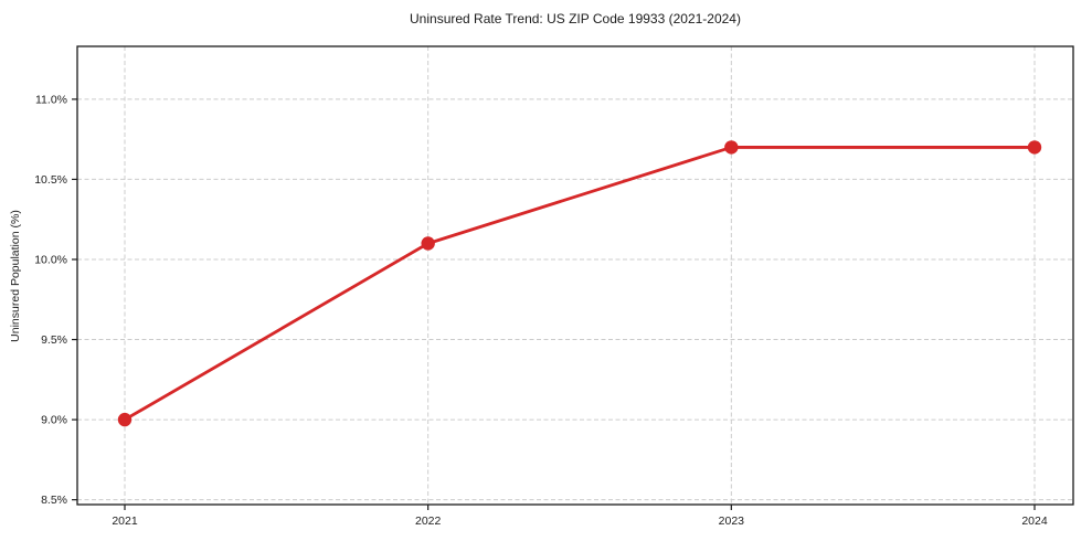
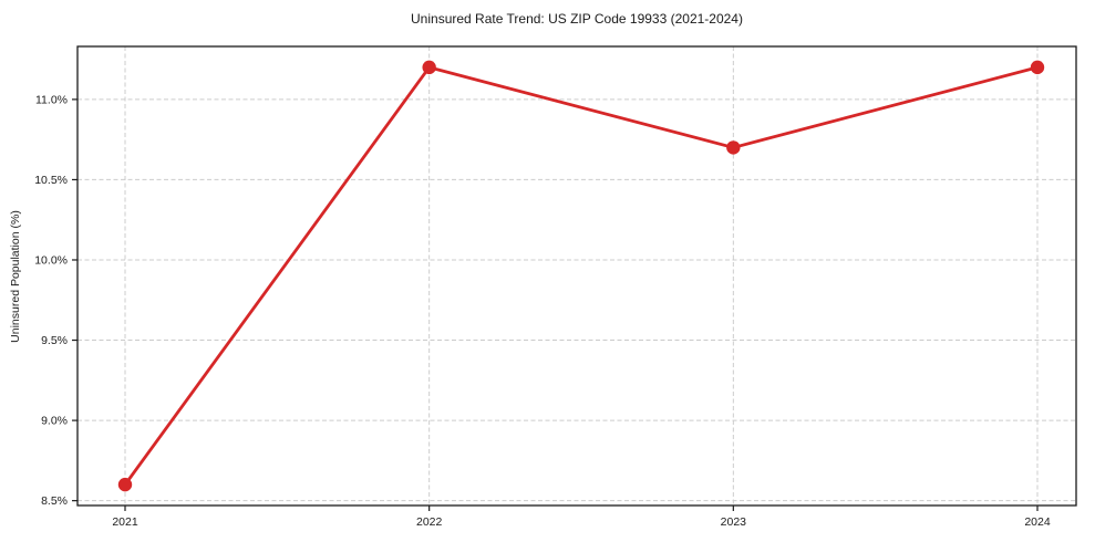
2021: 9.0% -> 8.6%
2022: 10.1% -> 11.2%
2024: 10.7% -> 11.2%
